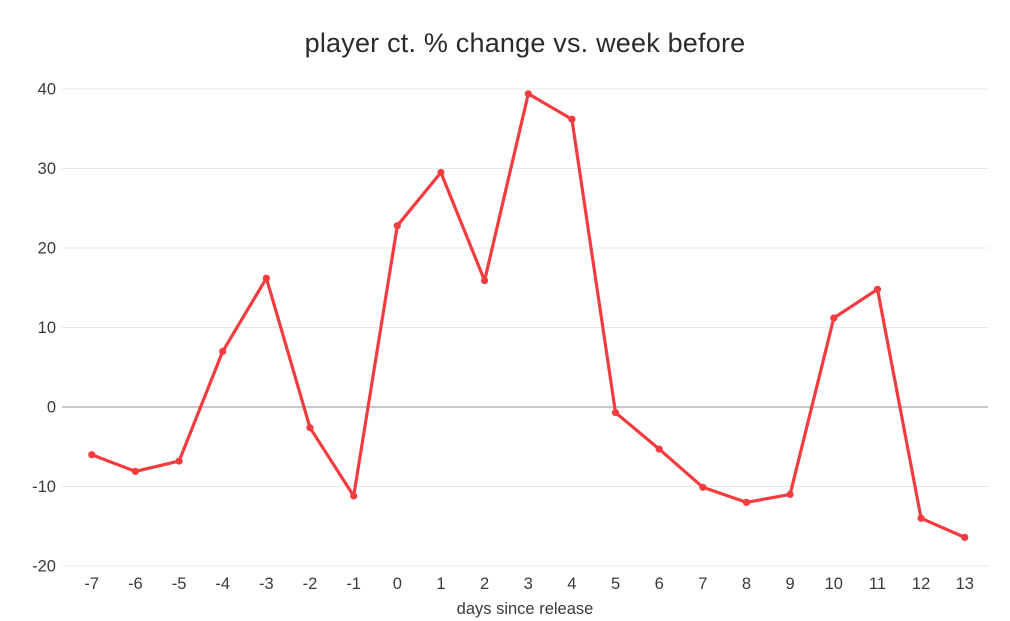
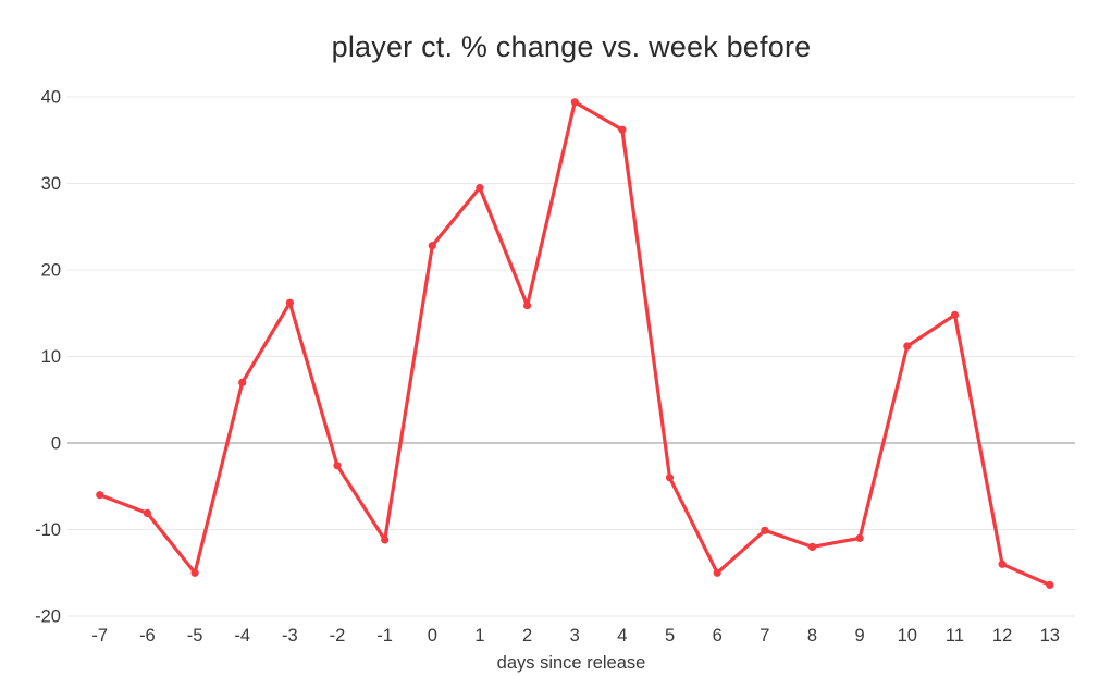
-5: -7 -> -15
5: -1 -> -4
6: -5 -> -15
